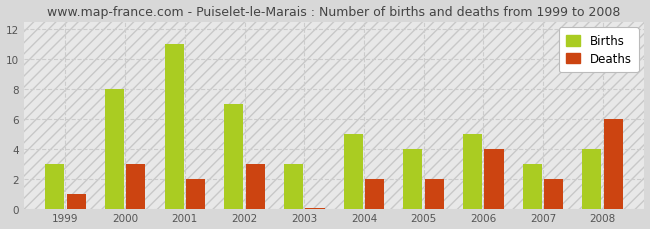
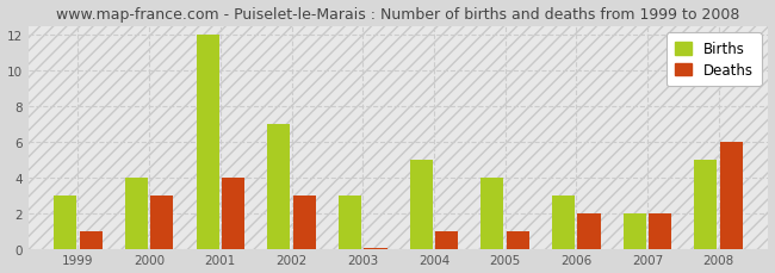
Births/2000: 8 -> 4
Births/2001: 11 -> 12
Deaths/2001: 2.0 -> 4.0
Deaths/2004: 2.0 -> 1.0
Deaths/2005: 2.0 -> 1.0
Births/2006: 5 -> 3
Deaths/2006: 4.0 -> 2.0
Births/2007: 3 -> 2
Births/2008: 4 -> 5
